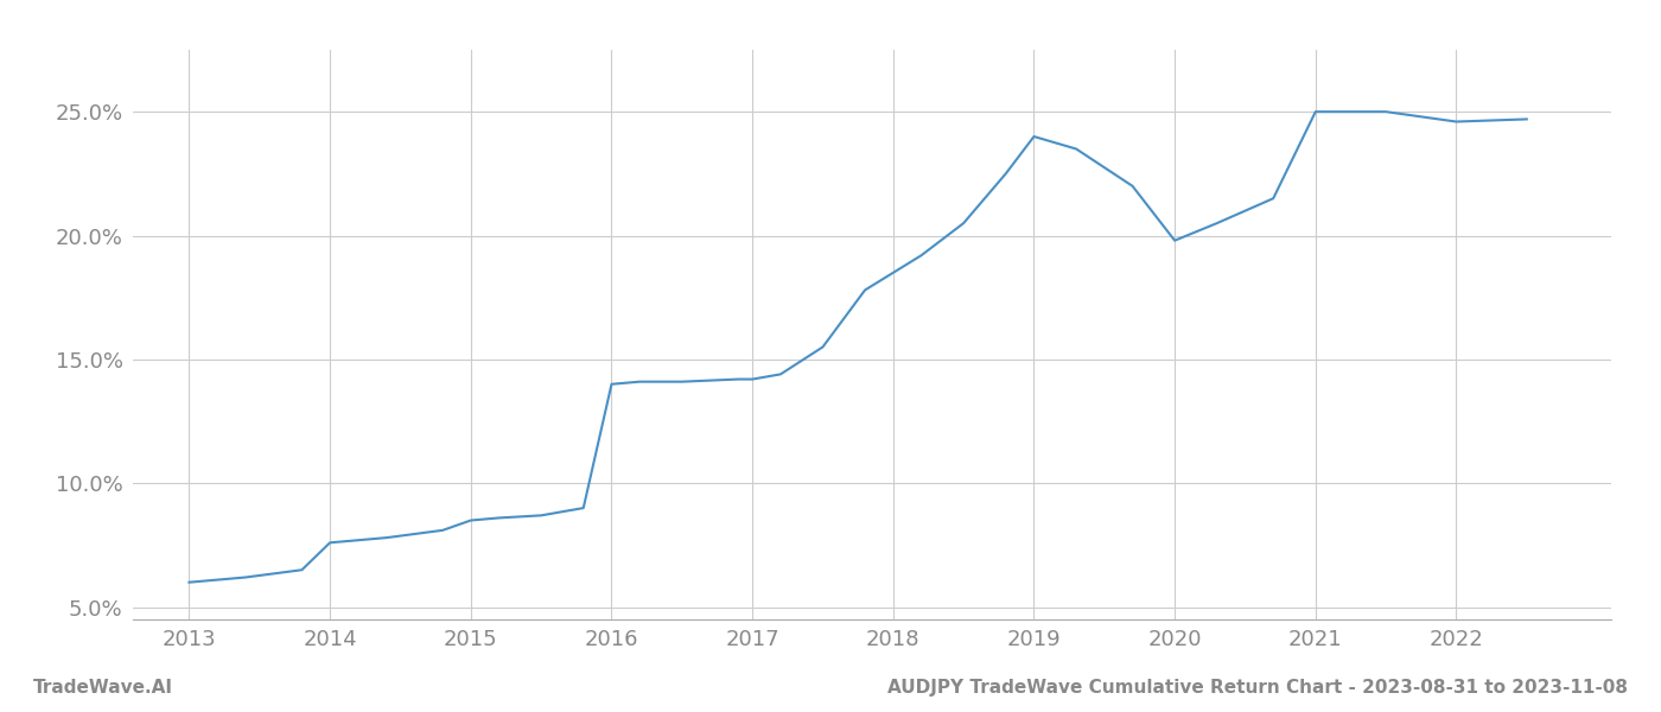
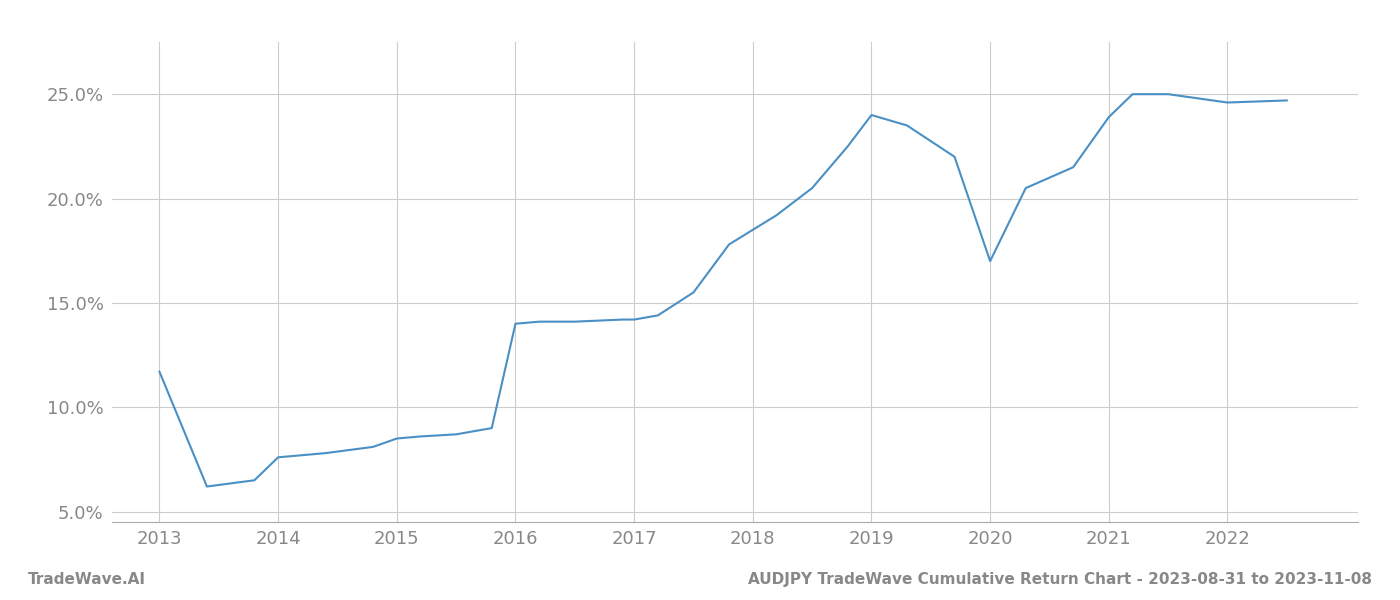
2013: 6.0% -> 11.7%
2020: 19.8% -> 17.0%
2021: 25.0% -> 23.9%
